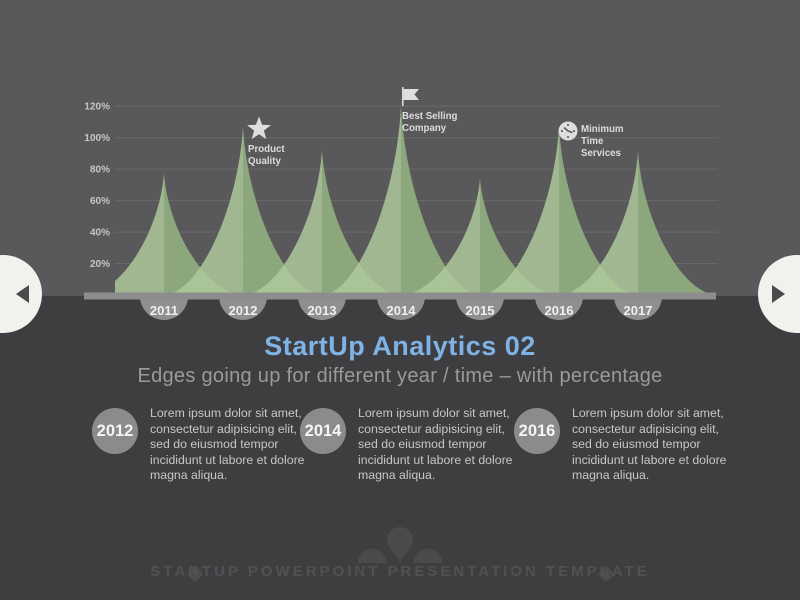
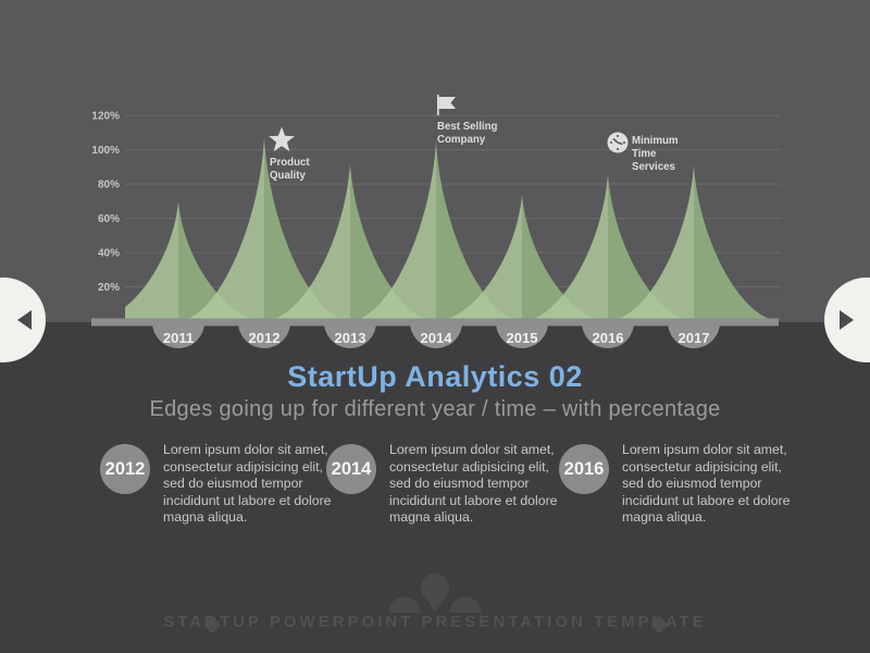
2011: 77% -> 70%
2014: 120% -> 105%
2016: 107% -> 86%
